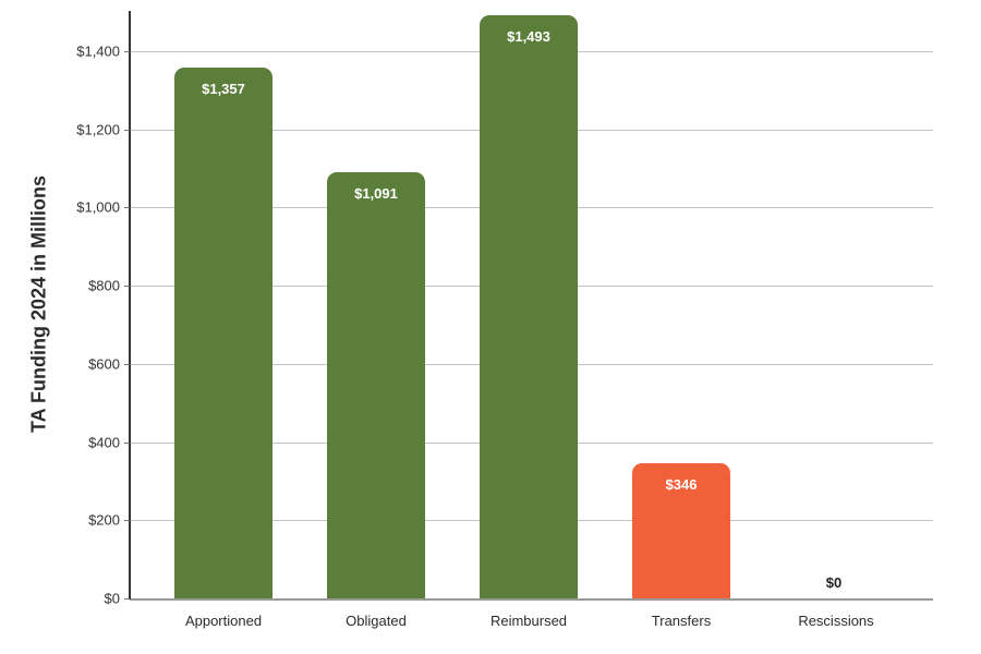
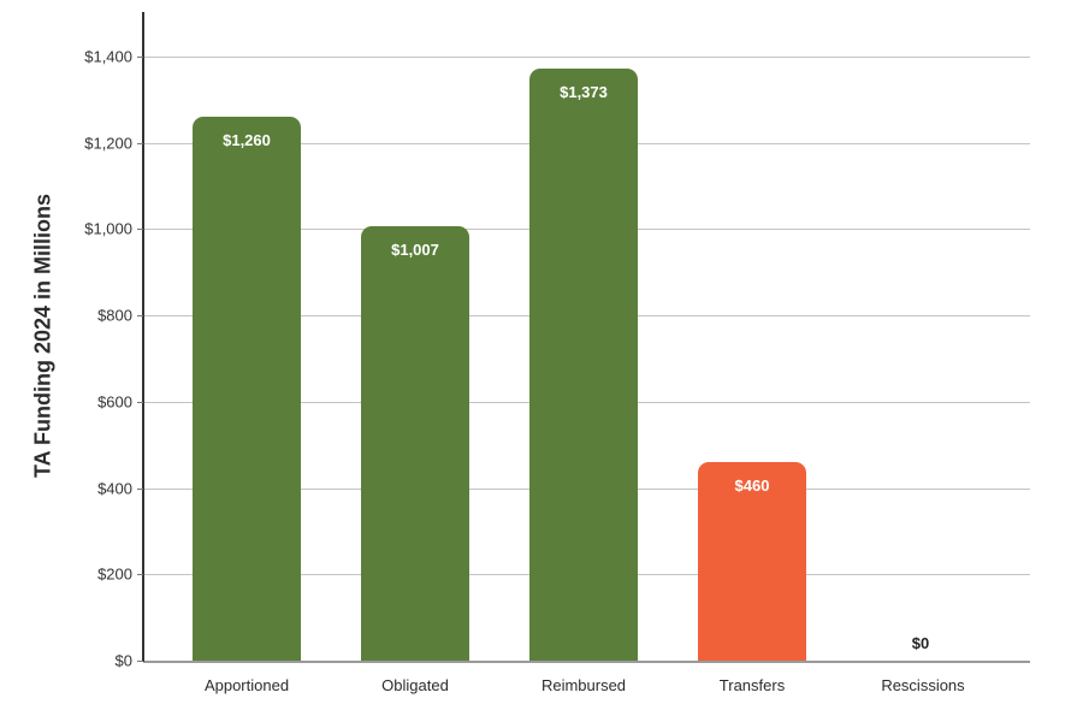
Apportioned: $1,357 -> $1,260
Obligated: $1,091 -> $1,007
Reimbursed: $1,493 -> $1,373
Transfers: $346 -> $460
